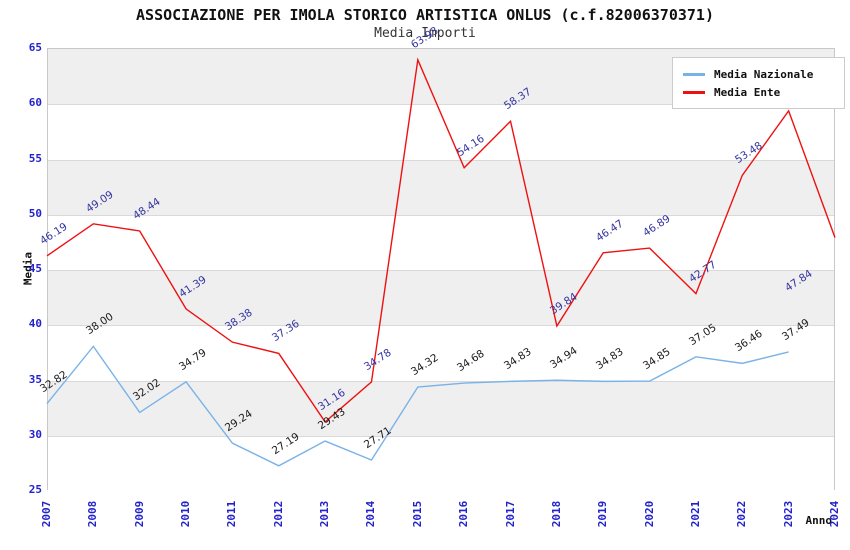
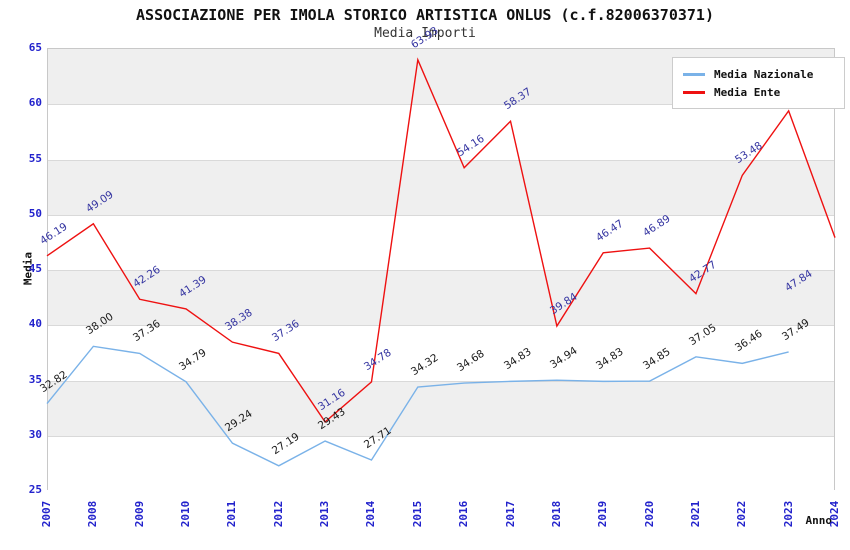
Media Nazionale/2009: 32.02 -> 37.36
Media Ente/2009: 48.44 -> 42.26
